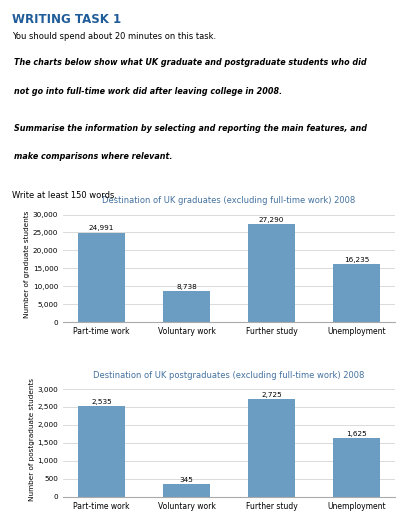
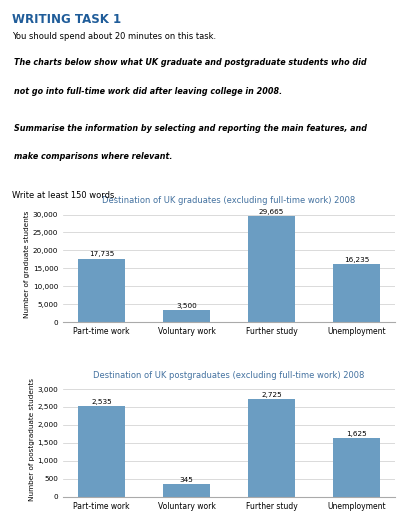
Destination of UK graduates (excluding full-time work) 2008/Part-time work: 24,991 -> 17,735
Destination of UK graduates (excluding full-time work) 2008/Voluntary work: 8,738 -> 3,500
Destination of UK graduates (excluding full-time work) 2008/Further study: 27,290 -> 29,665
